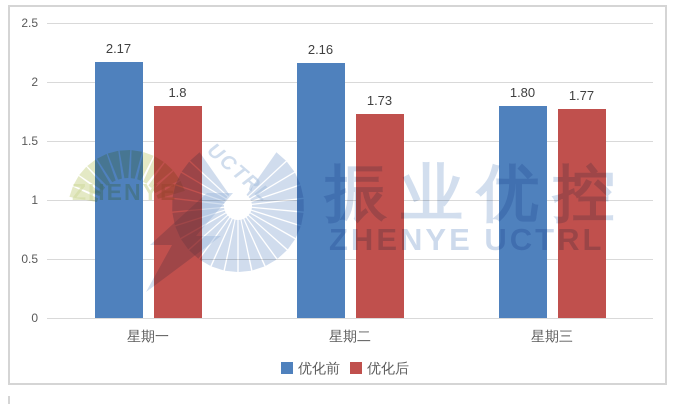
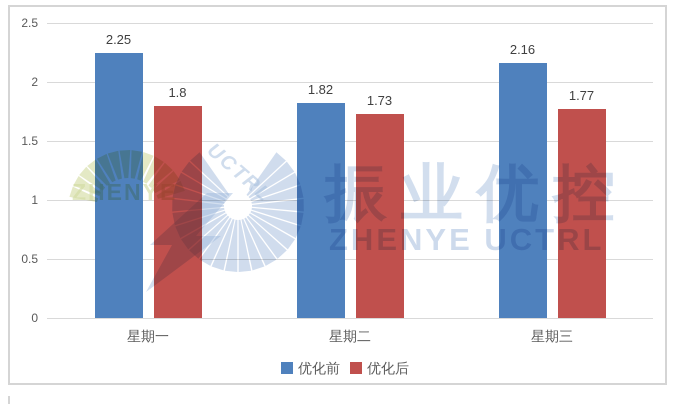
优化前/星期一: 2.17 -> 2.25
优化前/星期二: 2.16 -> 1.82
优化前/星期三: 1.80 -> 2.16
